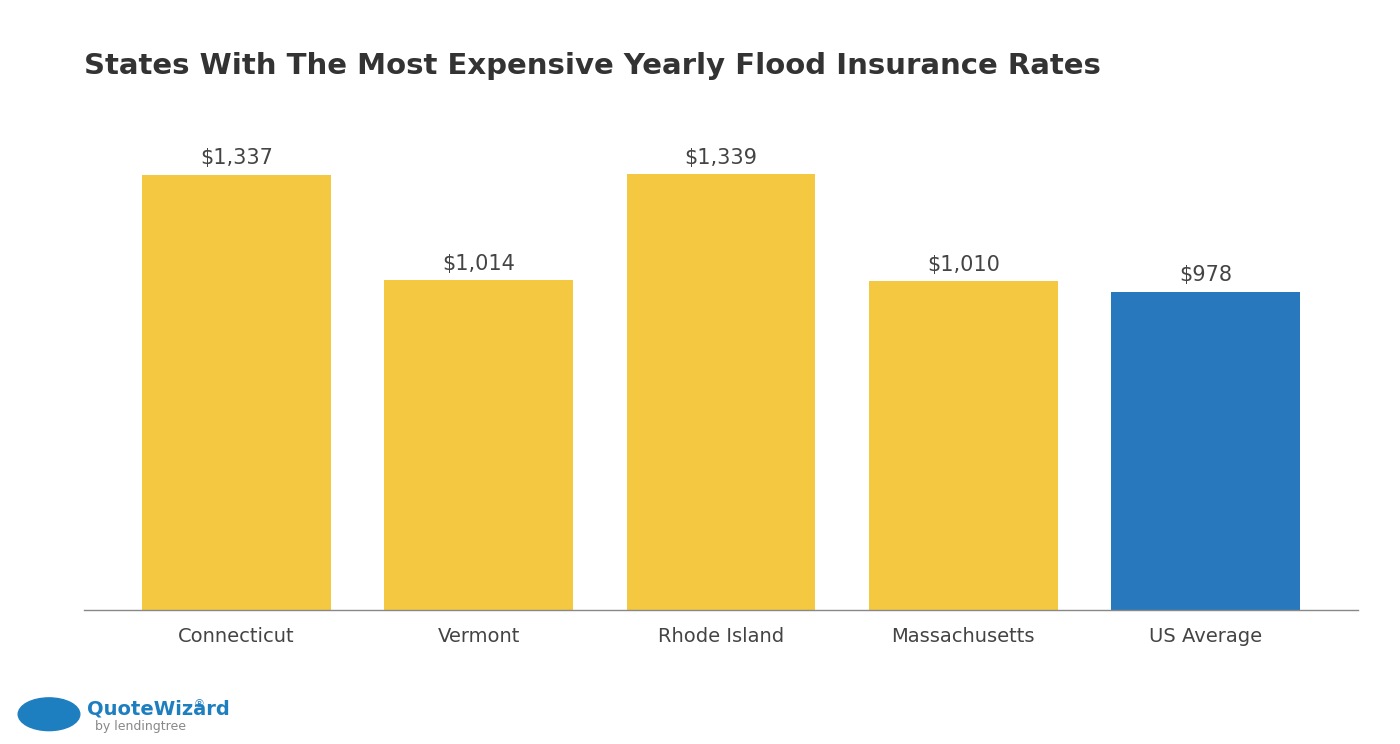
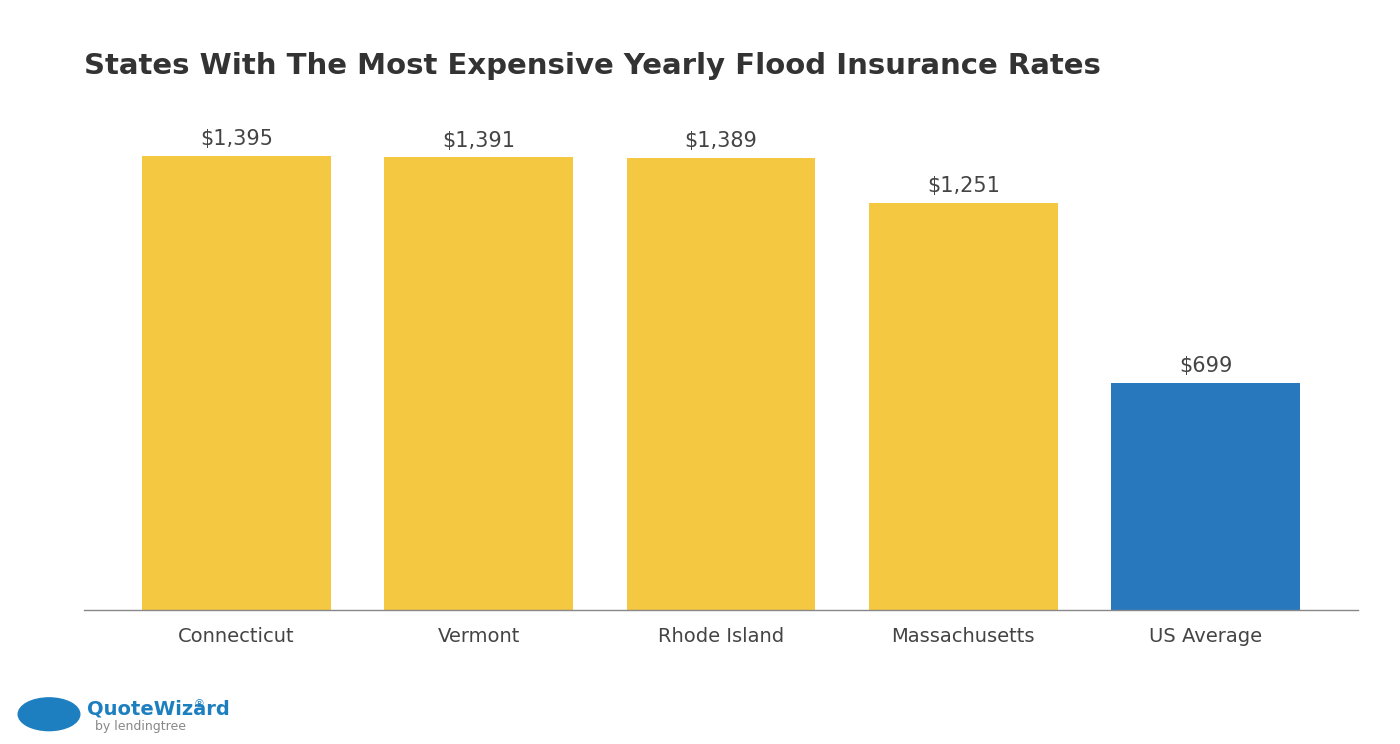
Connecticut: $1,337 -> $1,395
Vermont: $1,014 -> $1,391
Rhode Island: $1,339 -> $1,389
Massachusetts: $1,010 -> $1,251
US Average: $978 -> $699
